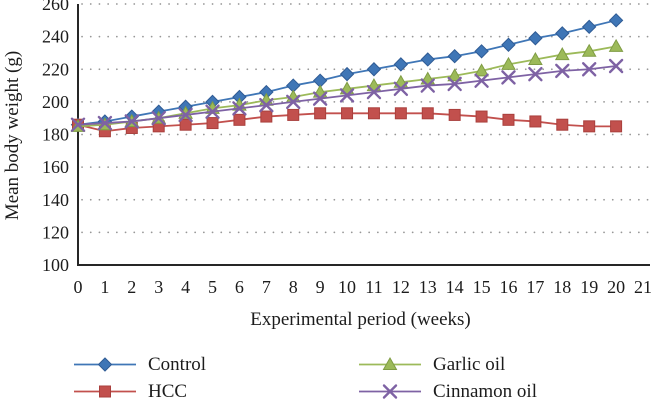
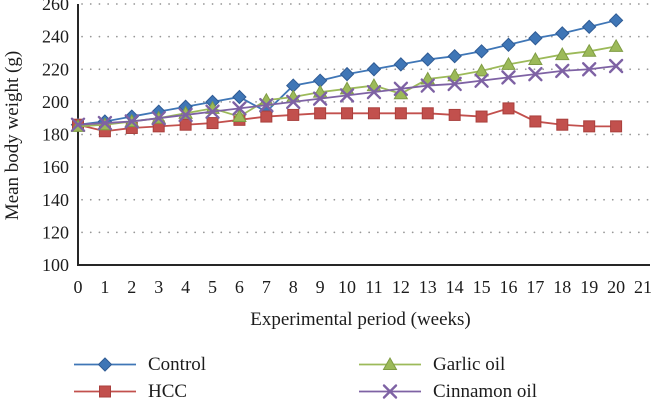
Garlic oil/6: 198 -> 191
Control/7: 206 -> 194
Garlic oil/12: 212 -> 205
HCC/16: 189 -> 196
